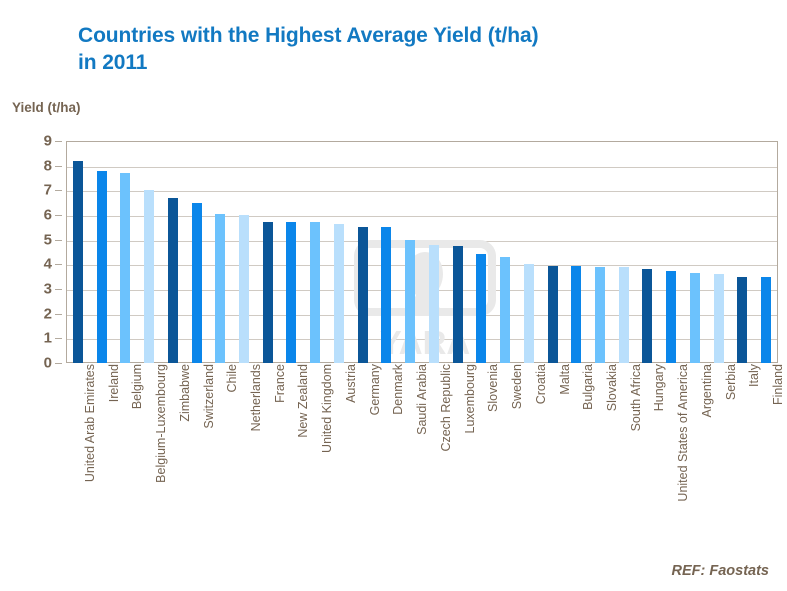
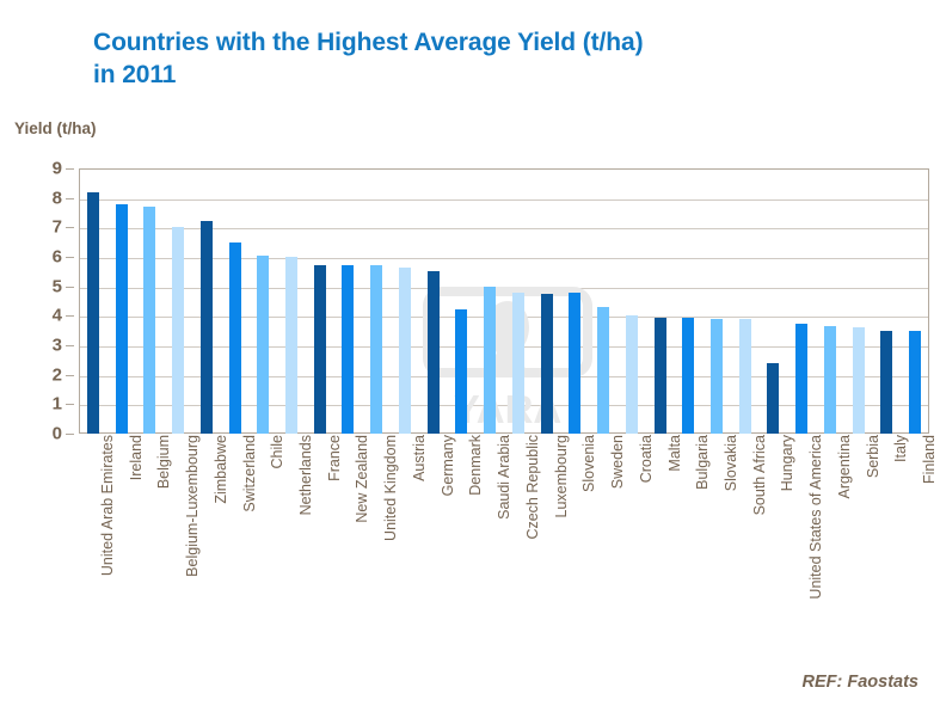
Zimbabwe: 6.7 -> 7.2
Denmark: 5.5 -> 4.2
Slovenia: 4.4 -> 4.8
Hungary: 3.8 -> 2.4
